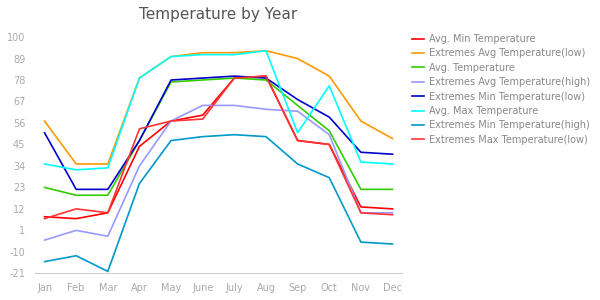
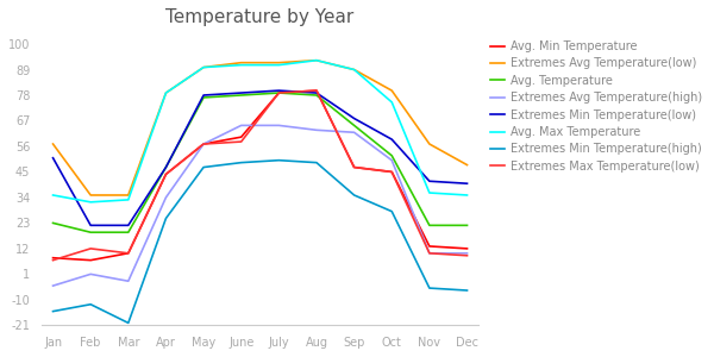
Extremes Max Temperature(low)/Apr: 53 -> 44
Avg. Max Temperature/Sep: 51 -> 89
